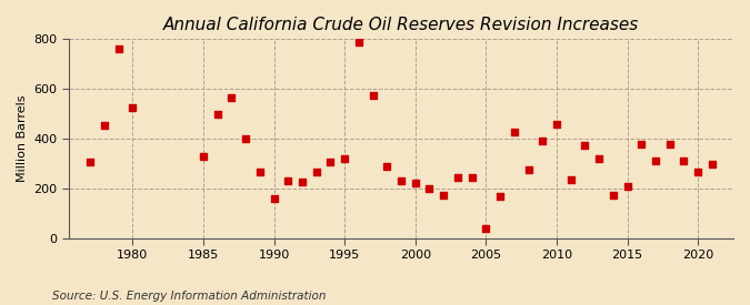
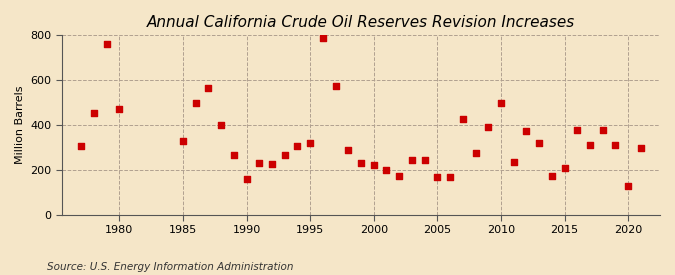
1980: 525 -> 470
2005: 40 -> 170
2010: 460 -> 500
2020: 265 -> 130
